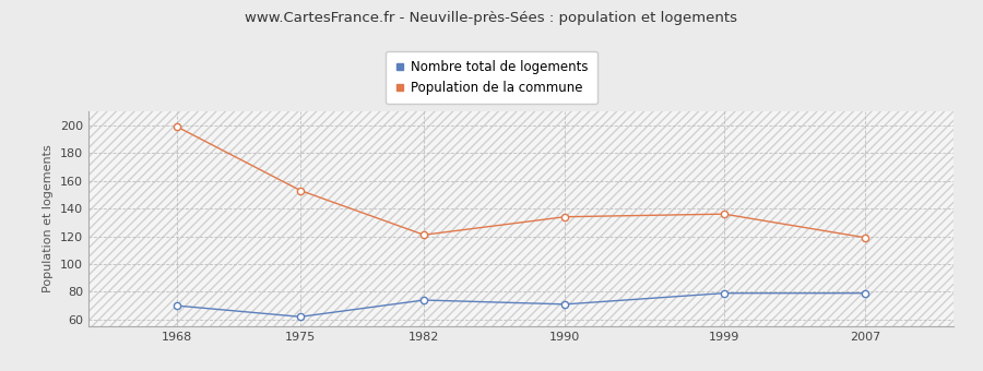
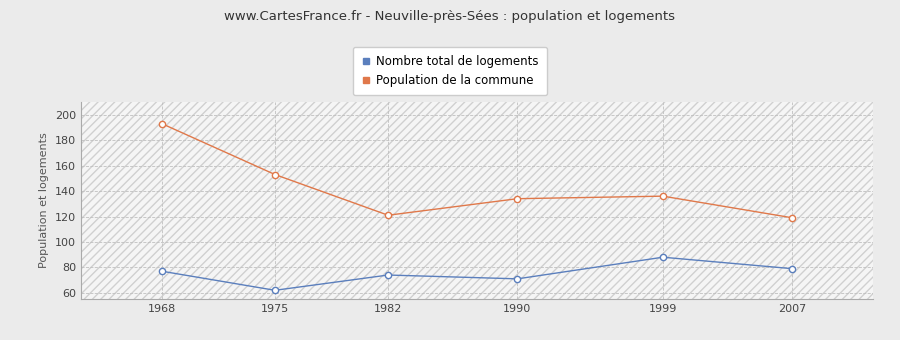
Nombre total de logements/1968: 70 -> 77
Population de la commune/1968: 199 -> 193
Nombre total de logements/1999: 79 -> 88
